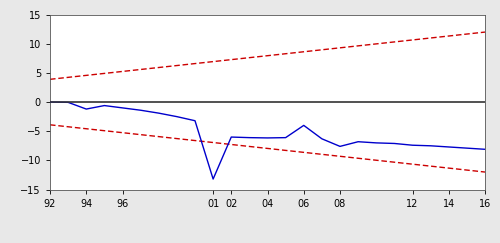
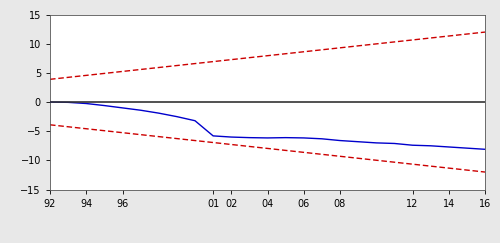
94: -1.2 -> -0.2
01: -13.2 -> -5.8
06: -4.0 -> -6.2
08: -7.6 -> -6.6
